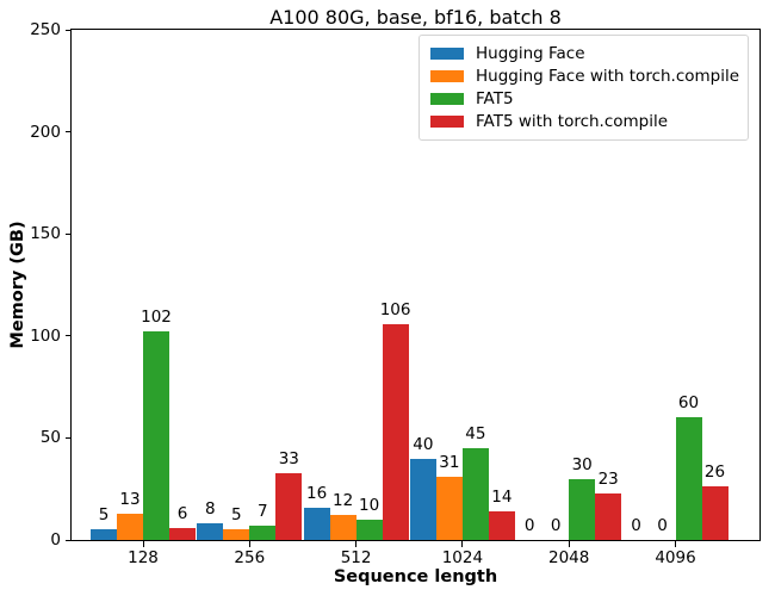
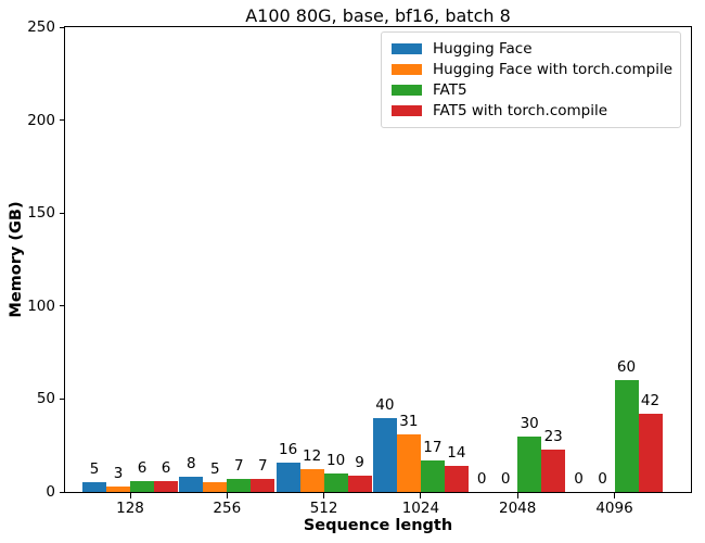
Hugging Face with torch.compile/128: 13 -> 3
FAT5/128: 102 -> 6
FAT5 with torch.compile/256: 33 -> 7
FAT5 with torch.compile/512: 106 -> 9
FAT5/1024: 45 -> 17
FAT5 with torch.compile/4096: 26 -> 42
